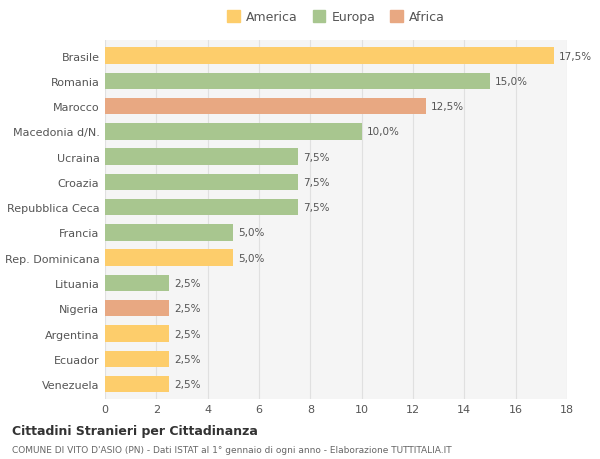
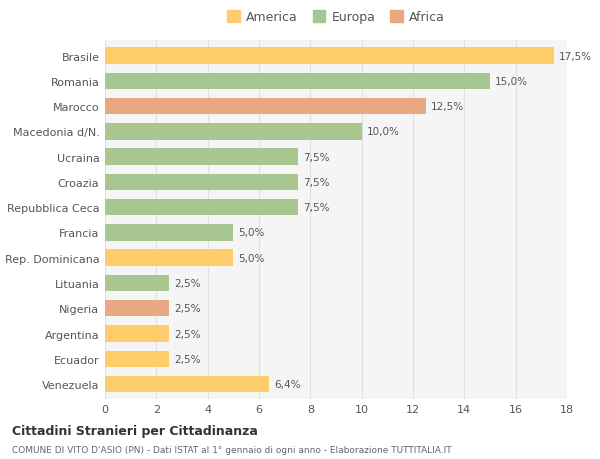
Venezuela: 2,5% -> 6,4%
